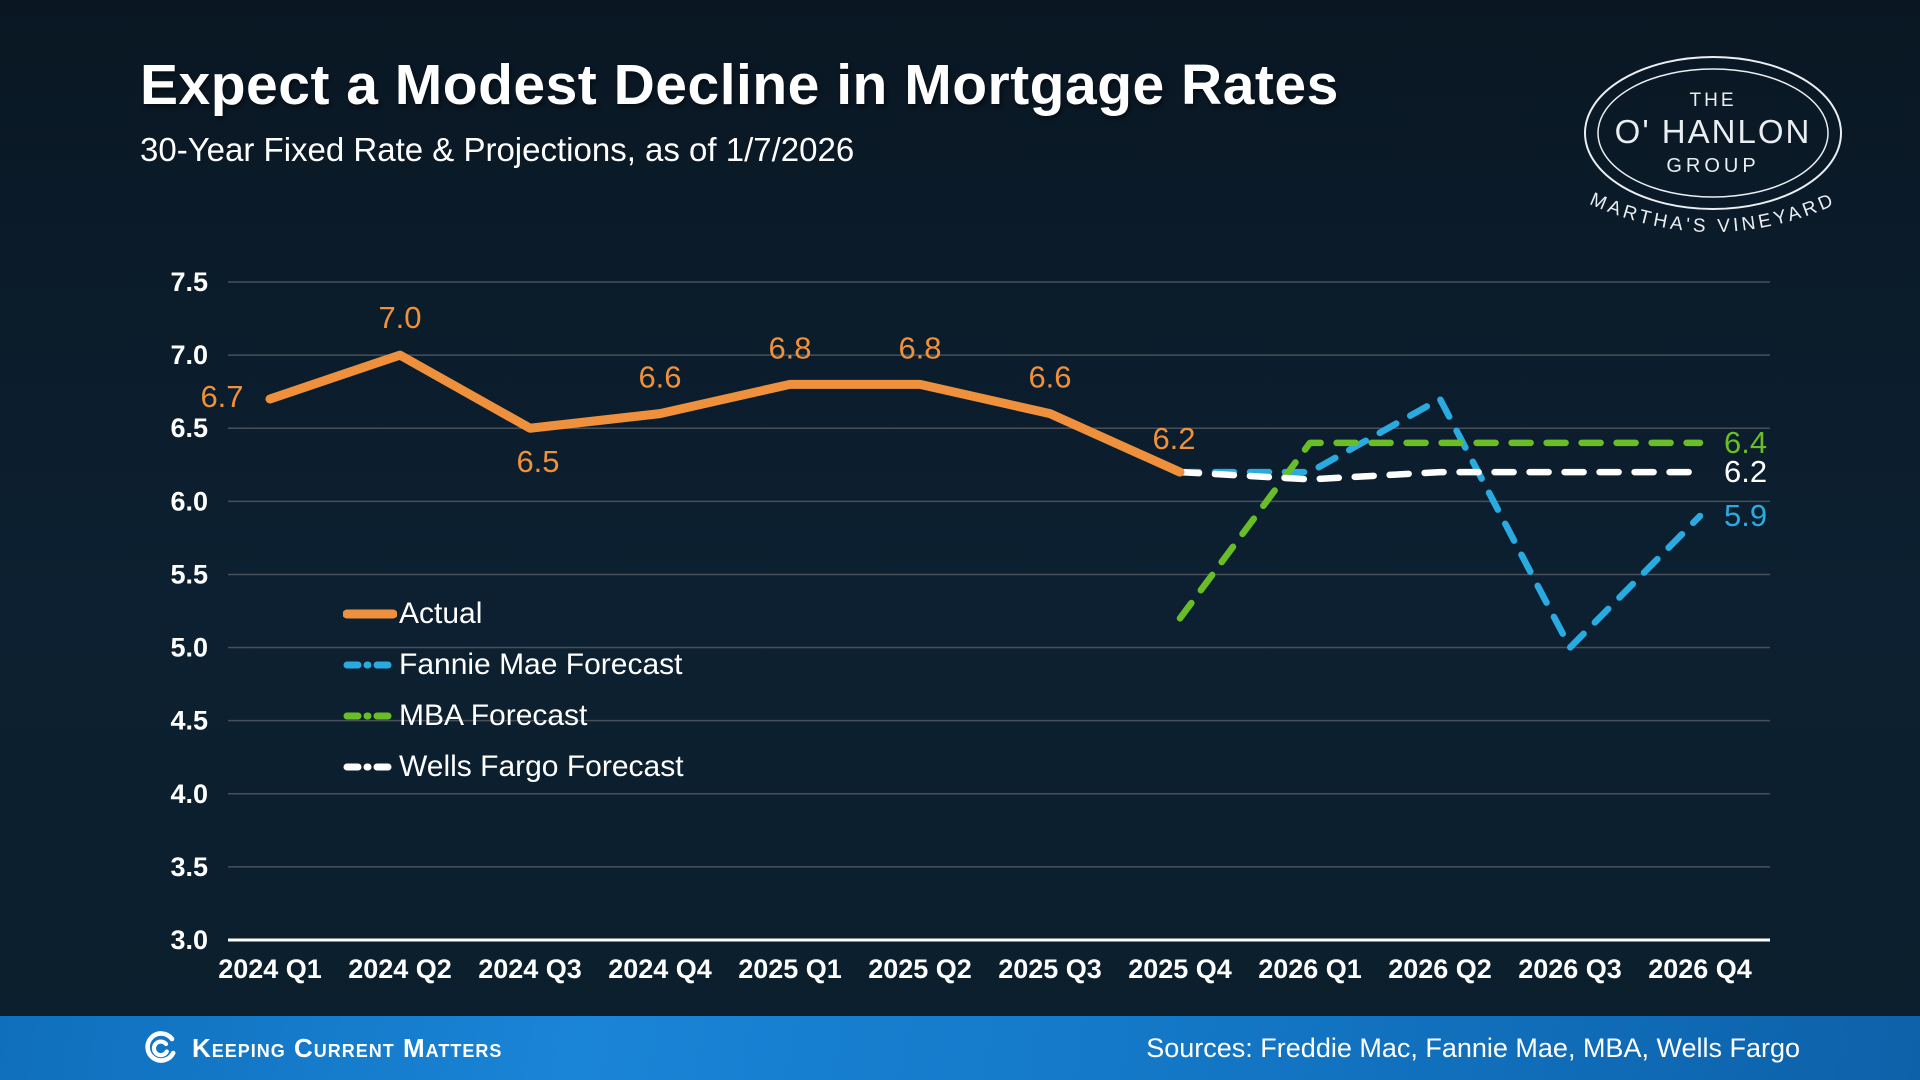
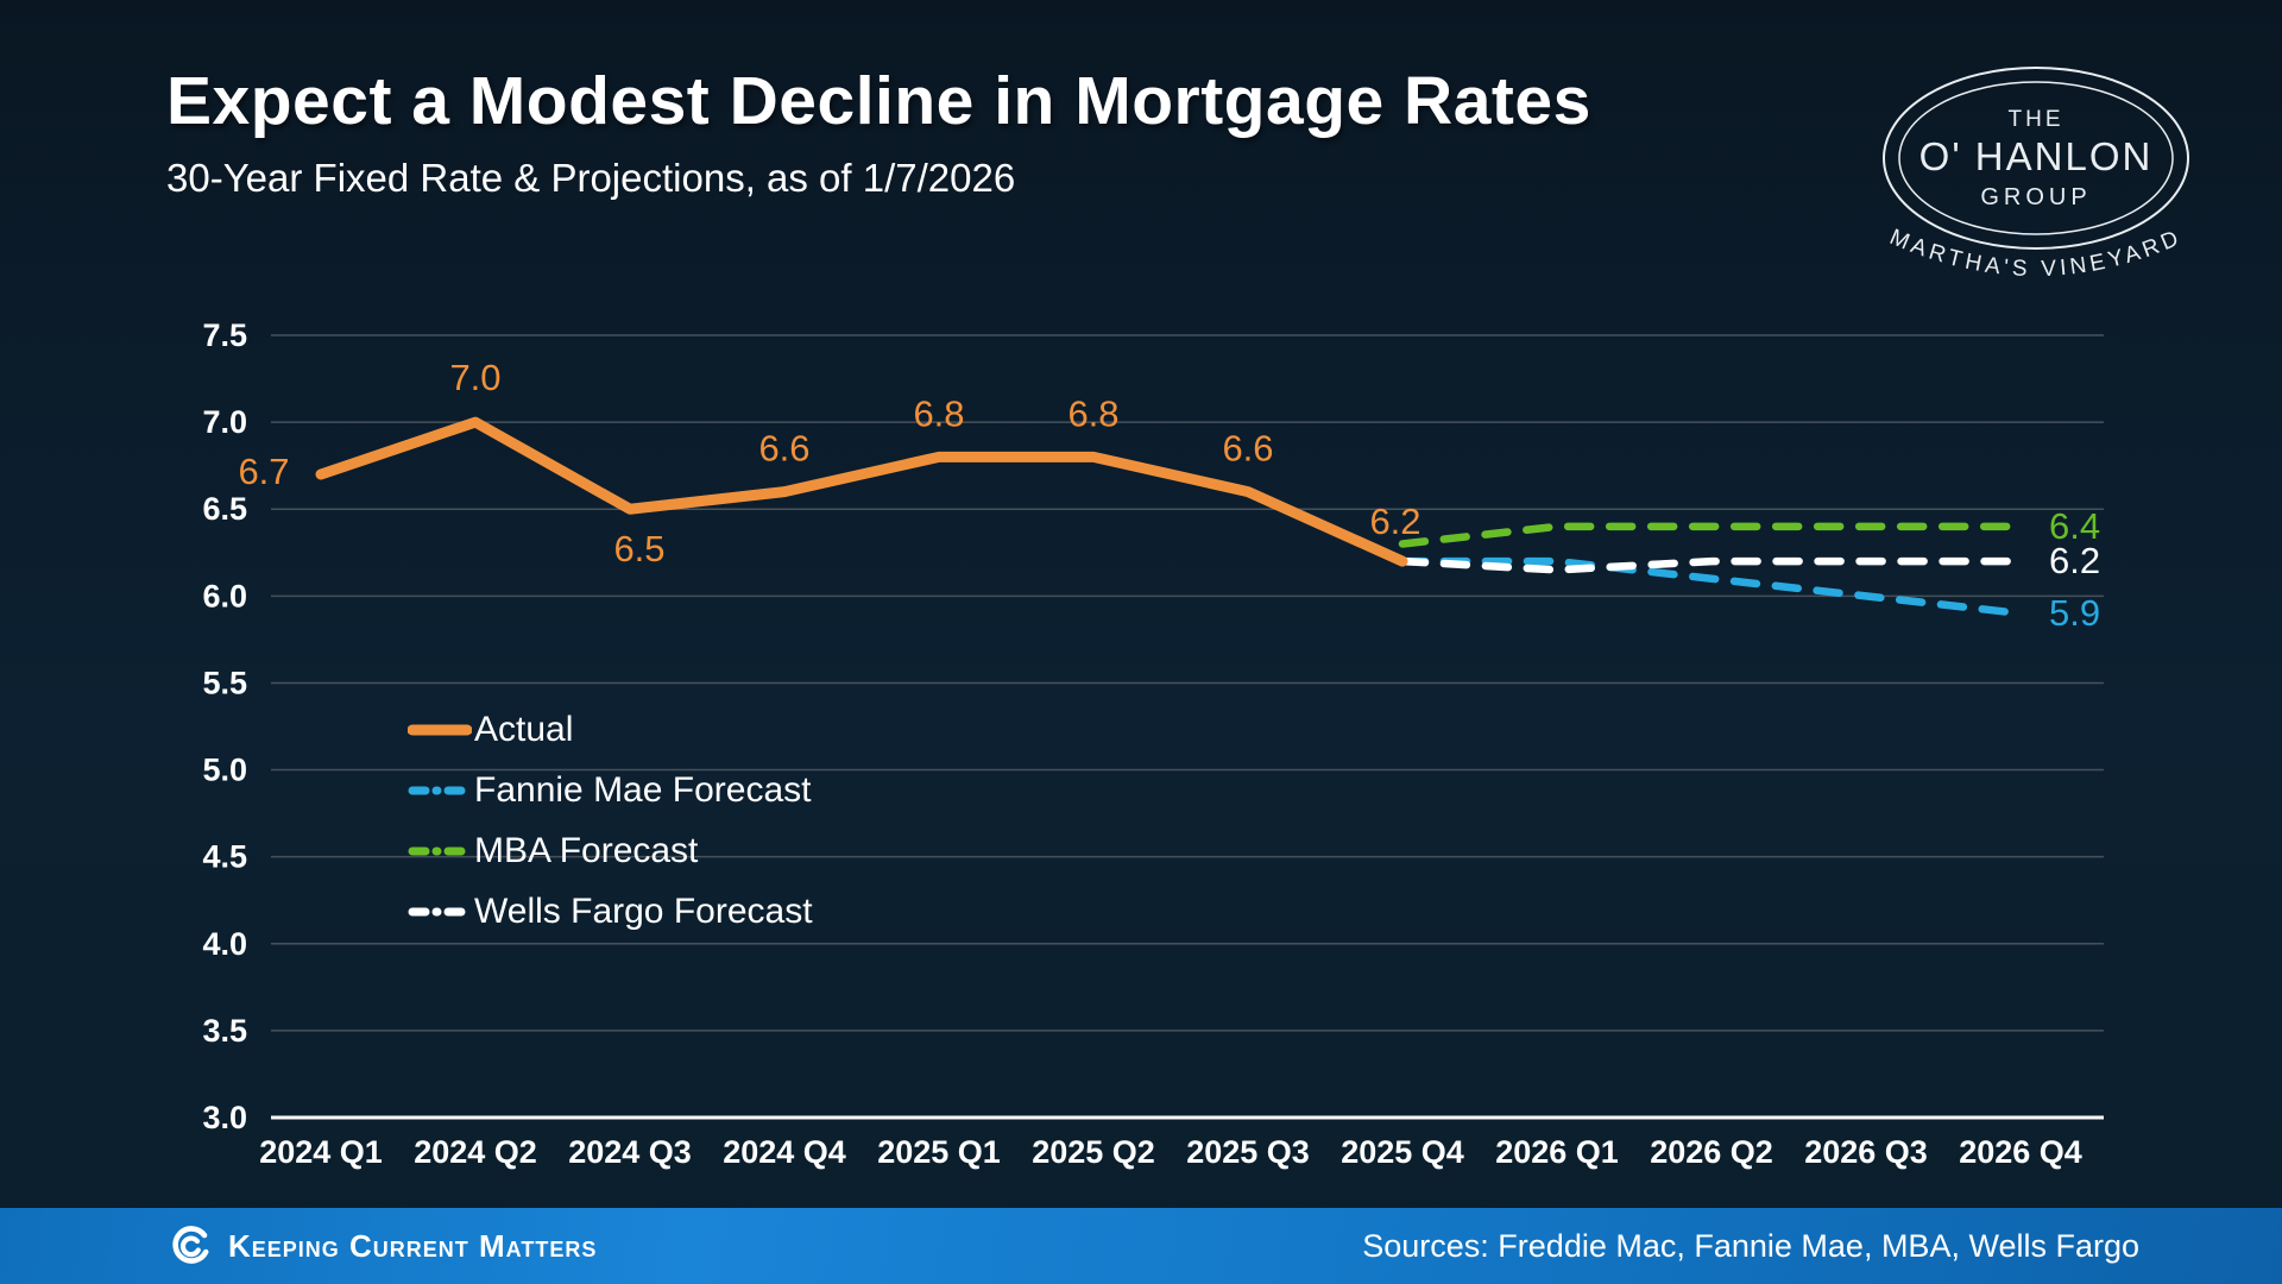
MBA Forecast/2025 Q4: 5.2 -> 6.3
Fannie Mae Forecast/2026 Q2: 6.7 -> 6.1
Fannie Mae Forecast/2026 Q3: 5.0 -> 6.0
